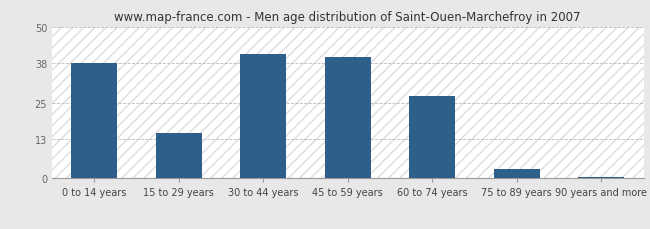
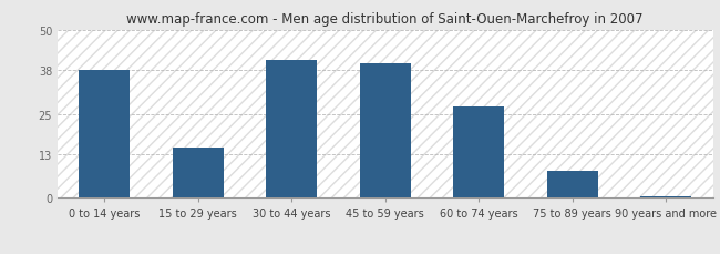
75 to 89 years: 3.0 -> 8.0
